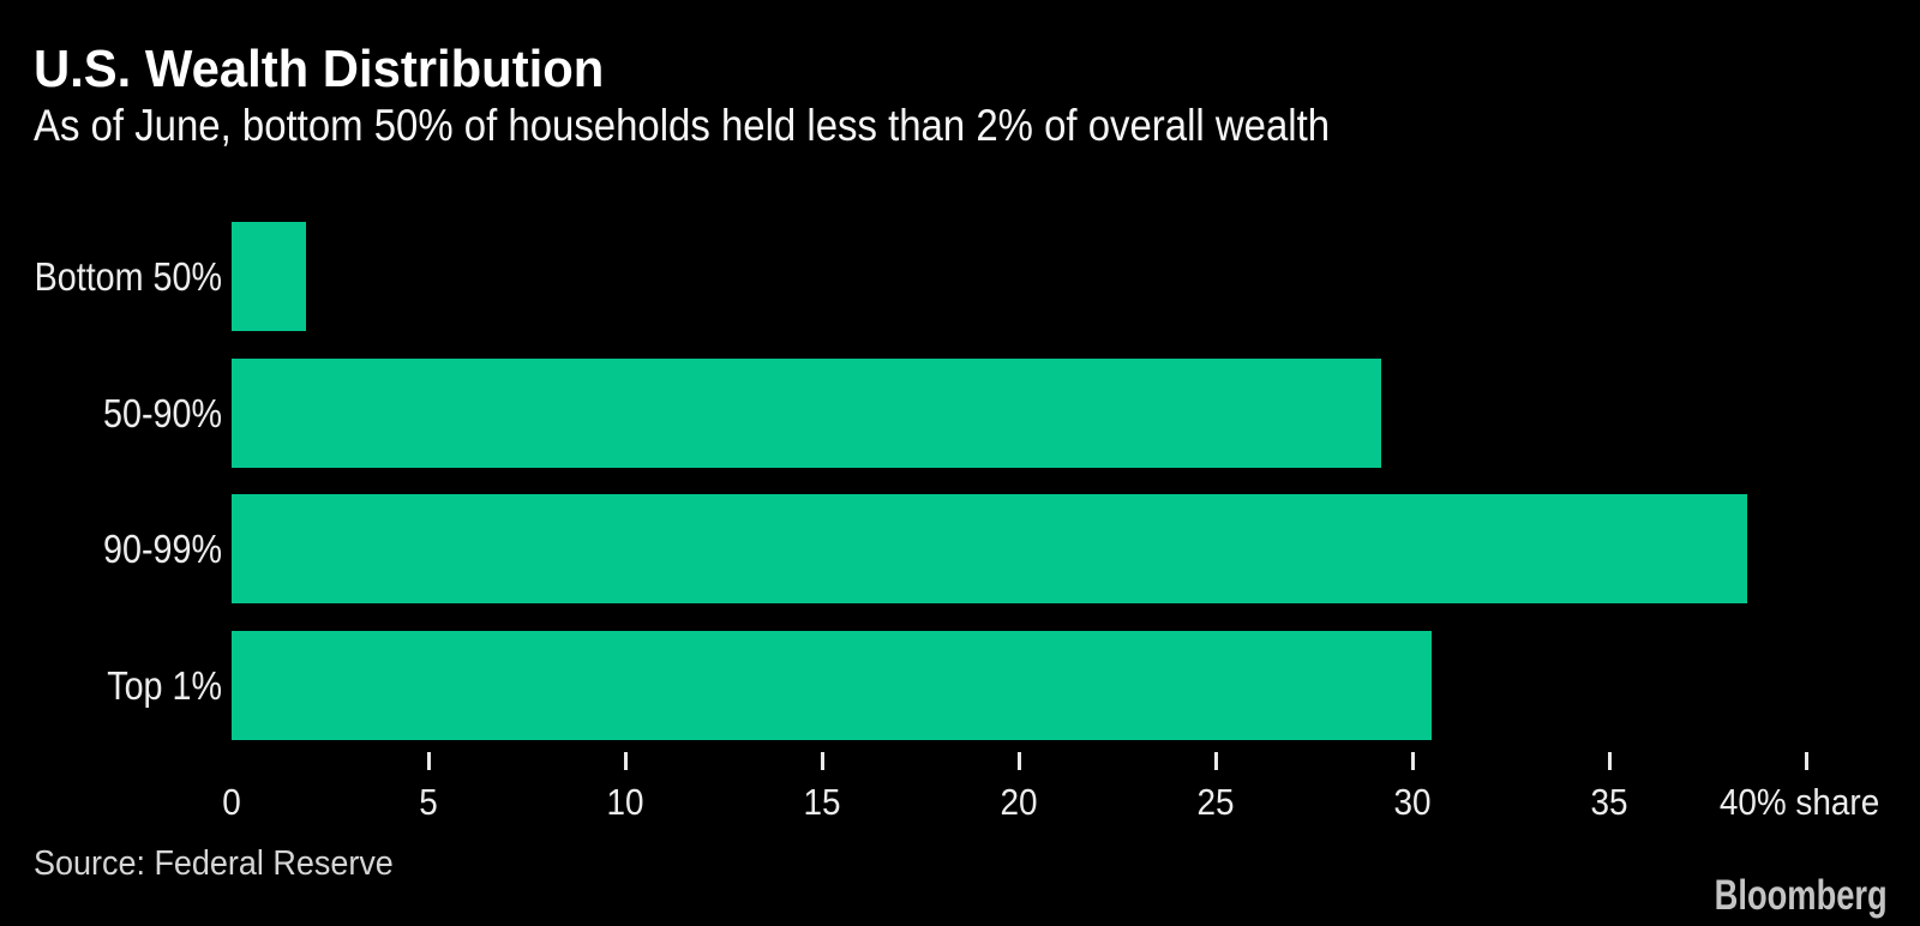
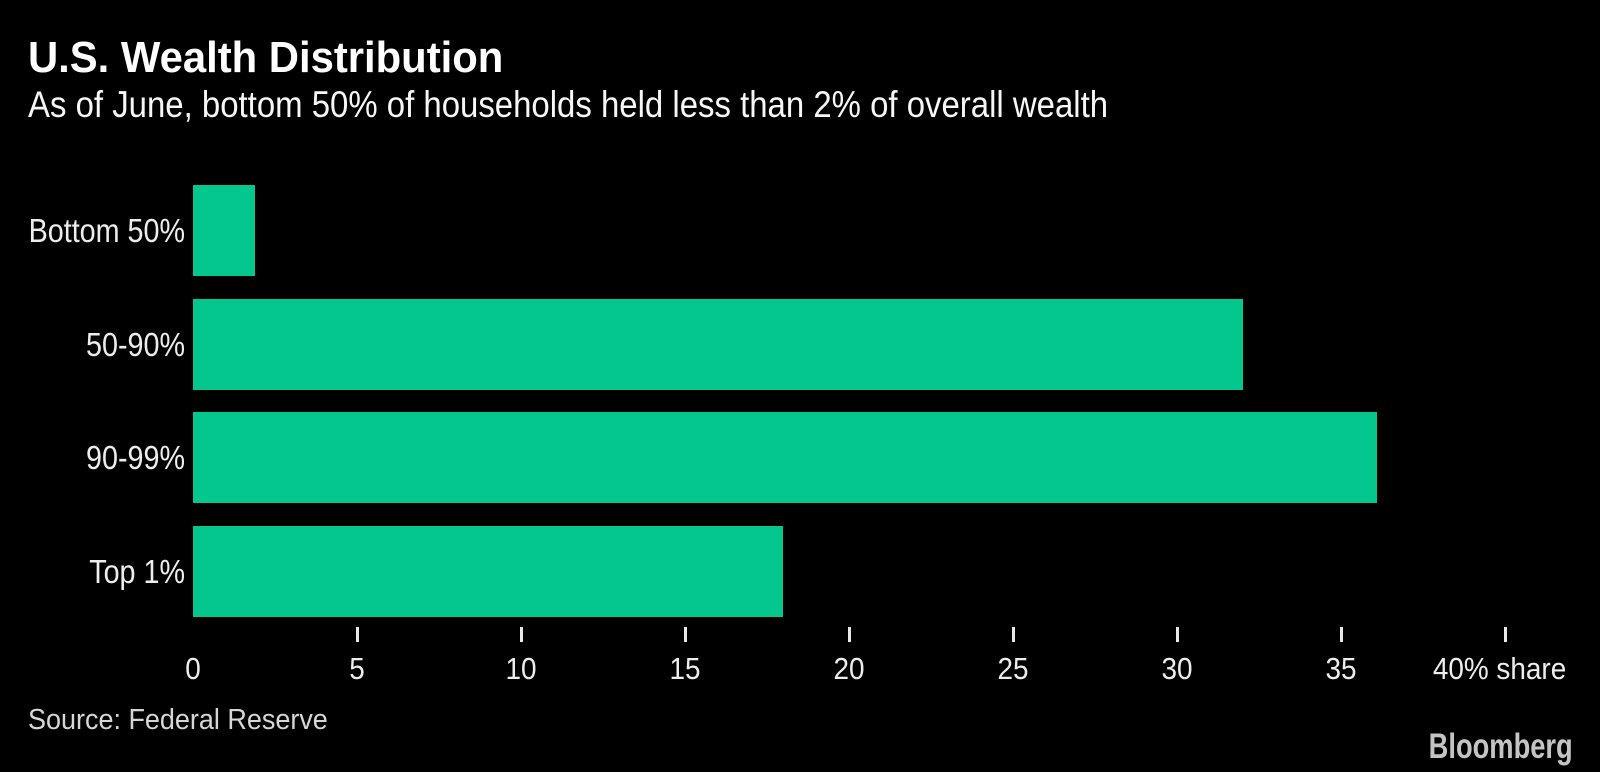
50-90%: 29.2 -> 32.0
90-99%: 38.5 -> 36.1
Top 1%: 30.5 -> 18.0
